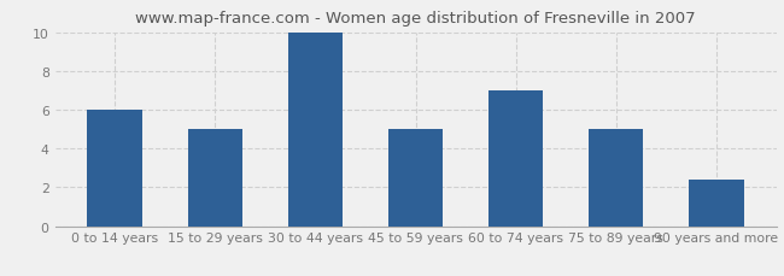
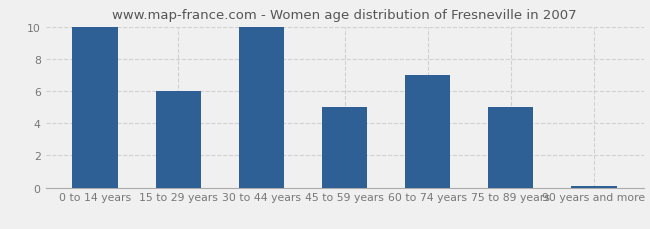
0 to 14 years: 6.0 -> 10.0
15 to 29 years: 5.0 -> 6.0
90 years and more: 2.4 -> 0.1
